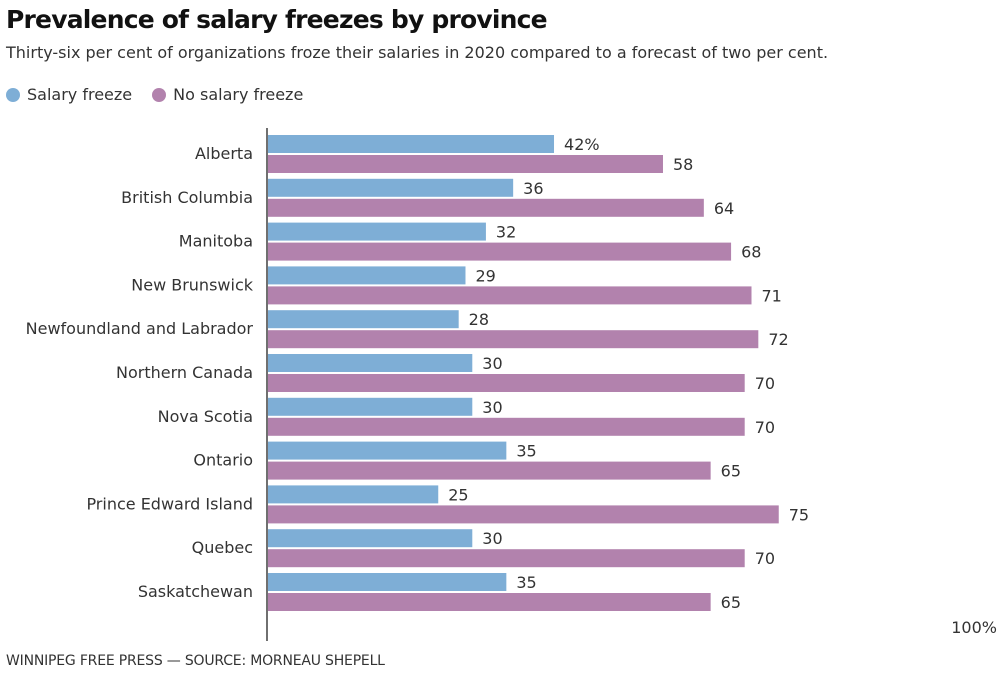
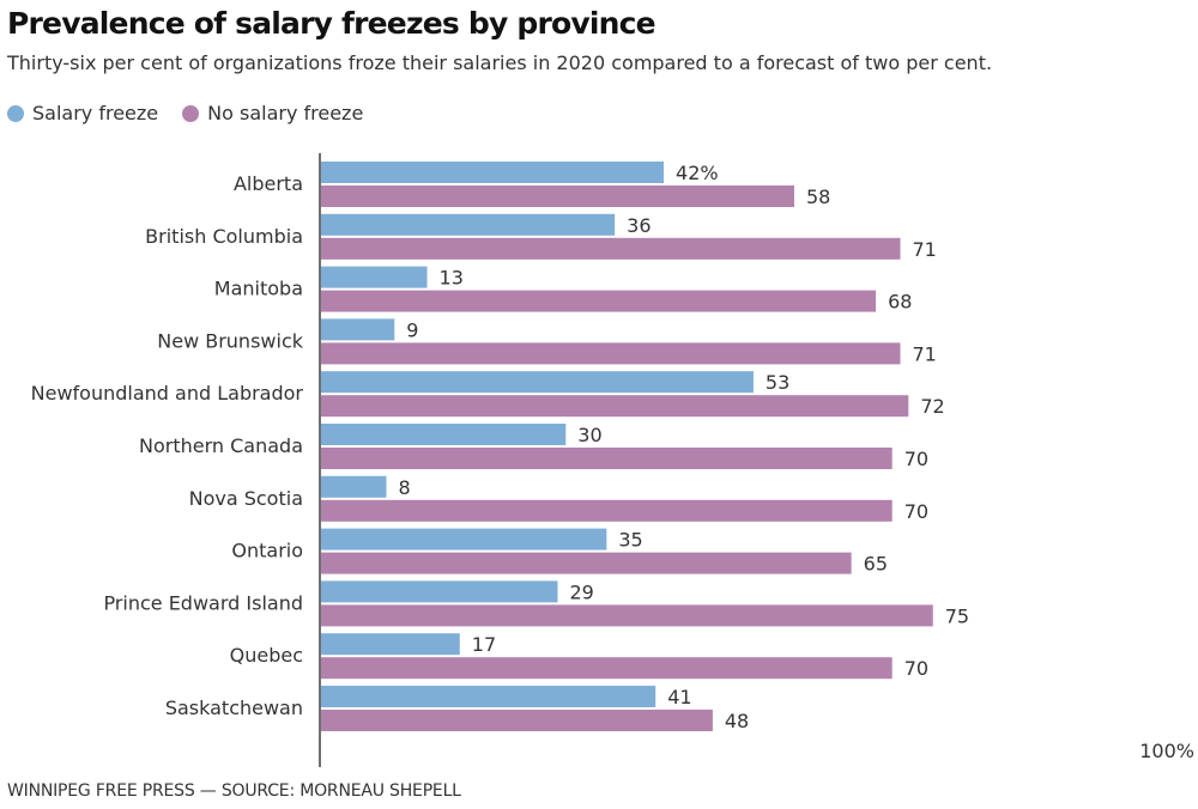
No salary freeze/British Columbia: 64 -> 71
Salary freeze/Manitoba: 32 -> 13
Salary freeze/New Brunswick: 29 -> 9
Salary freeze/Newfoundland and Labrador: 28 -> 53
Salary freeze/Nova Scotia: 30 -> 8
Salary freeze/Prince Edward Island: 25 -> 29
Salary freeze/Quebec: 30 -> 17
Salary freeze/Saskatchewan: 35 -> 41
No salary freeze/Saskatchewan: 65 -> 48
